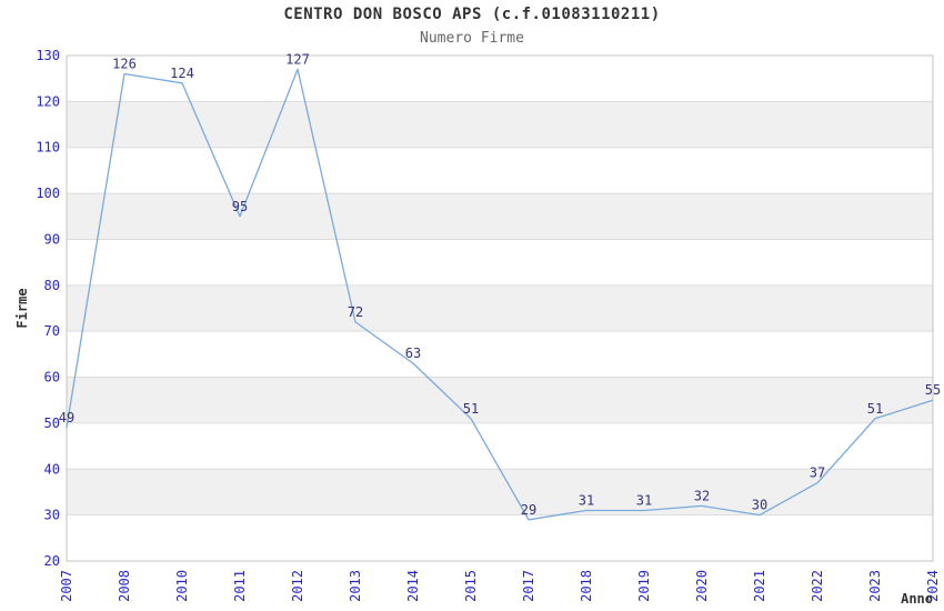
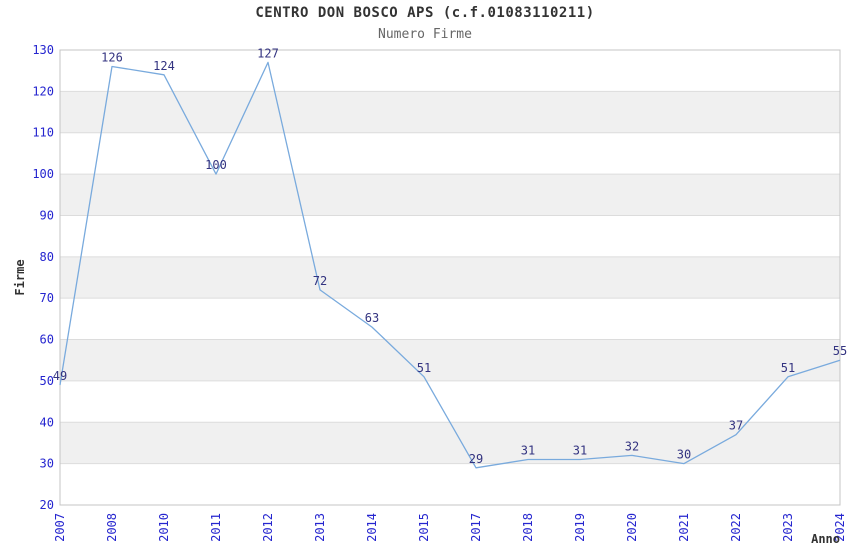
2011: 95 -> 100
